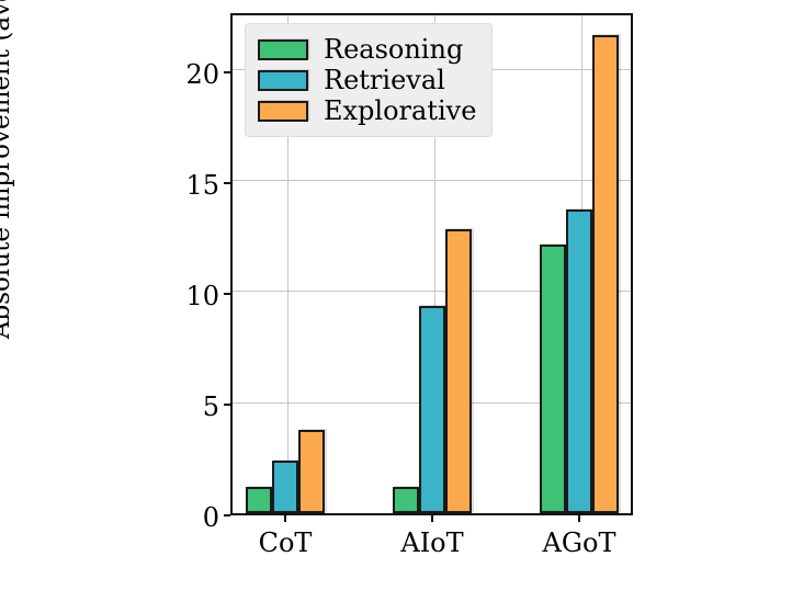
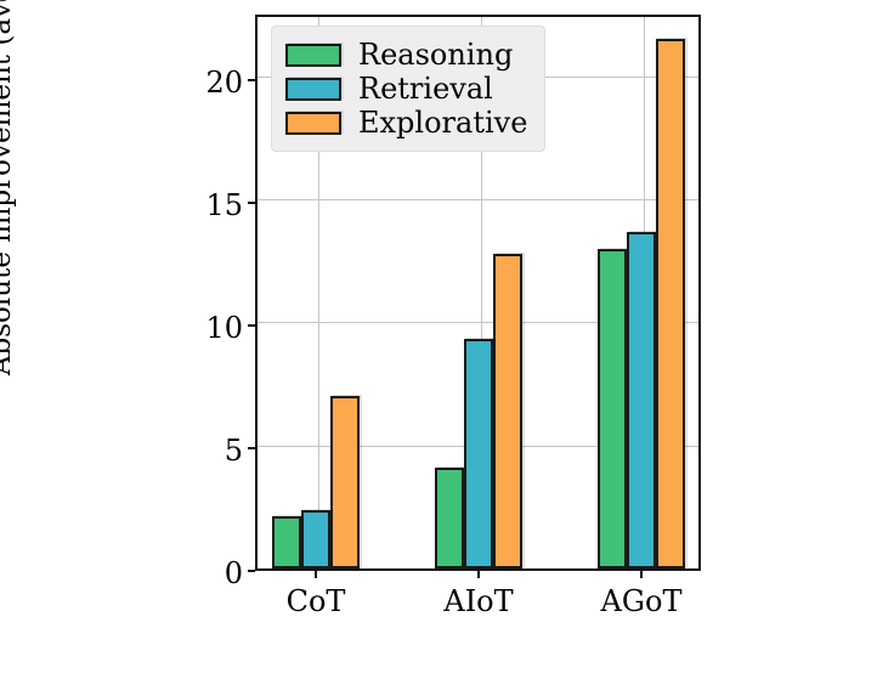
Reasoning/CoT: 1.2 -> 2.1
Explorative/CoT: 3.8 -> 7.0
Reasoning/AIoT: 1.2 -> 4.1
Reasoning/AGoT: 12.1 -> 13.0
